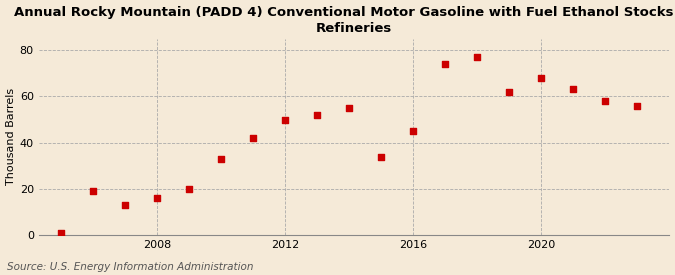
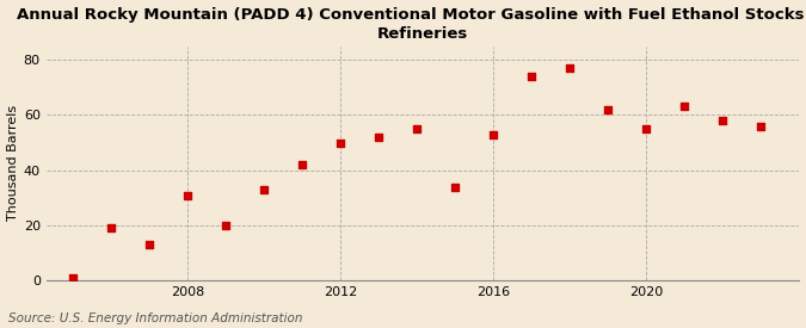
2008: 16 -> 31
2016: 45 -> 53
2020: 68 -> 55
